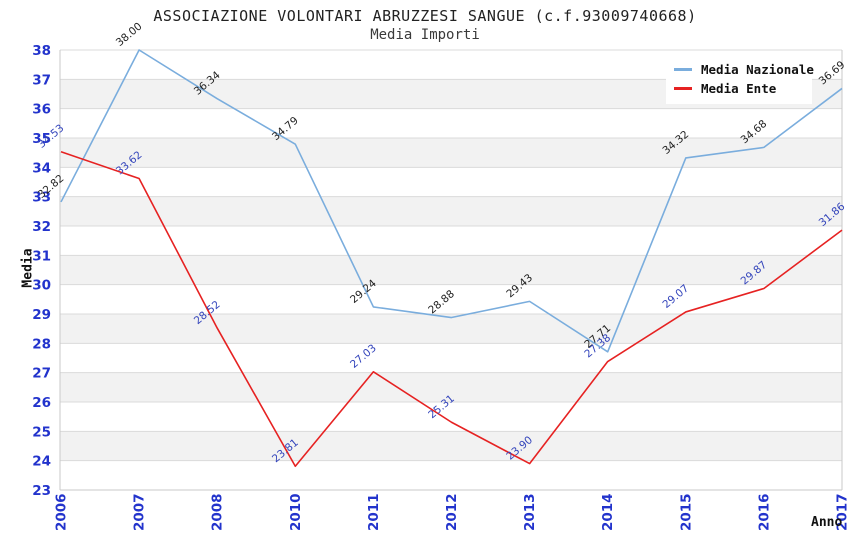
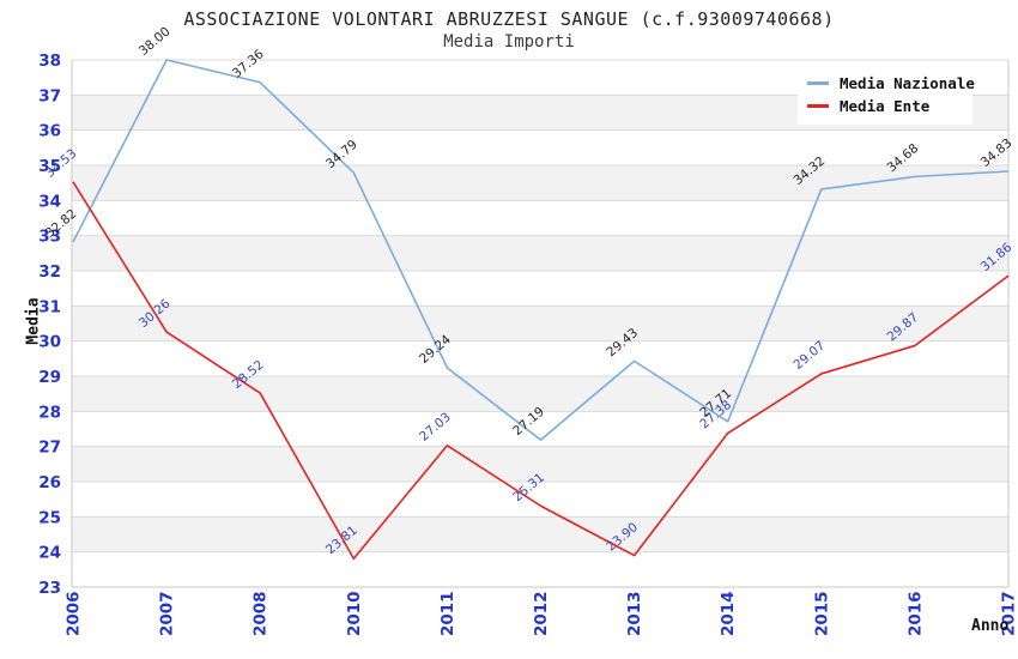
Media Ente/2007: 33.62 -> 30.26
Media Nazionale/2008: 36.34 -> 37.36
Media Nazionale/2012: 28.88 -> 27.19
Media Nazionale/2017: 36.69 -> 34.83
